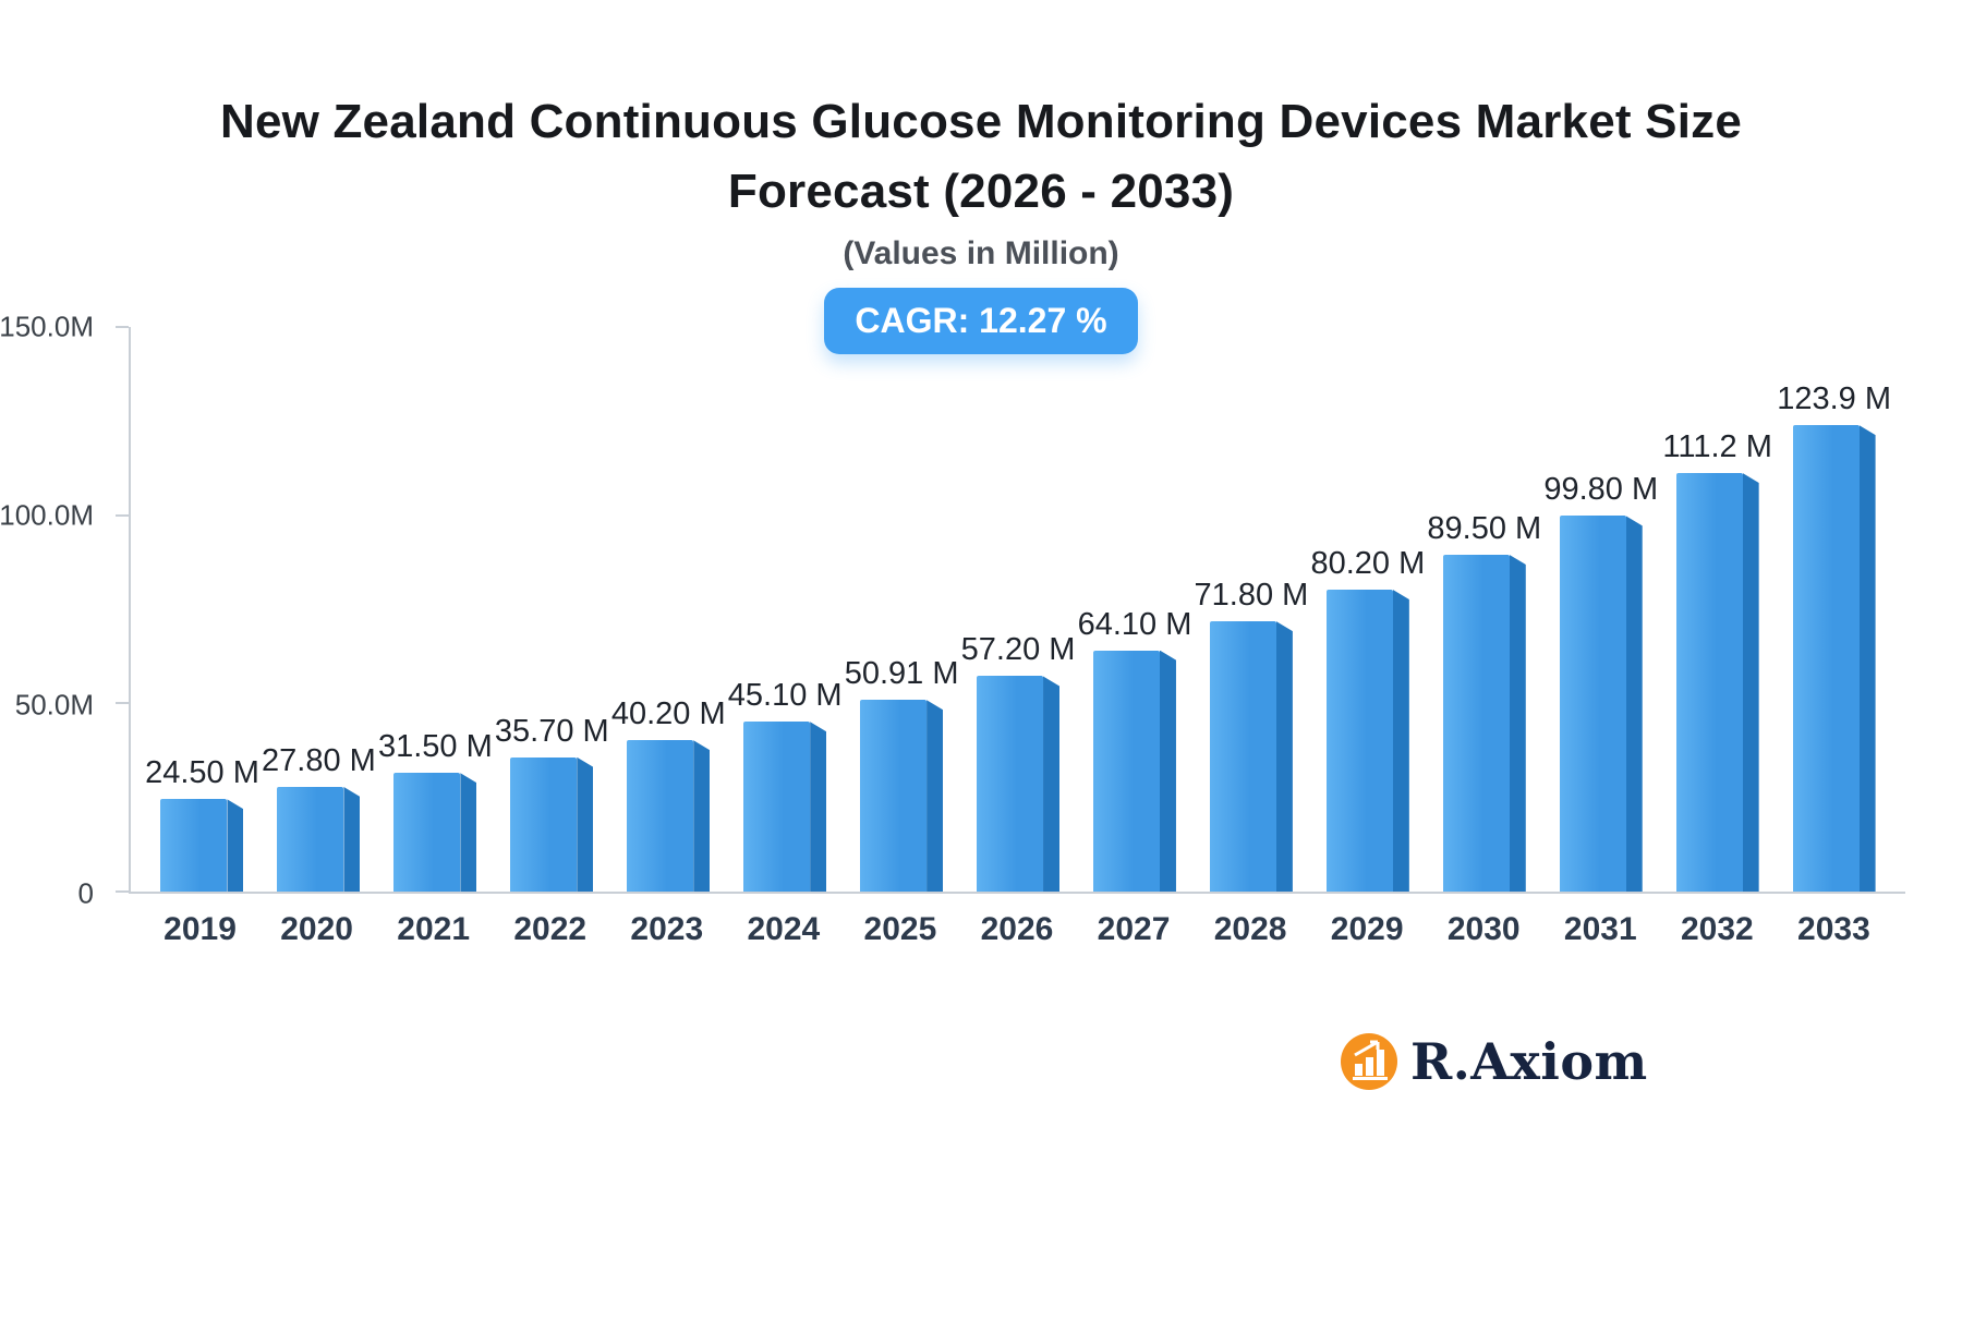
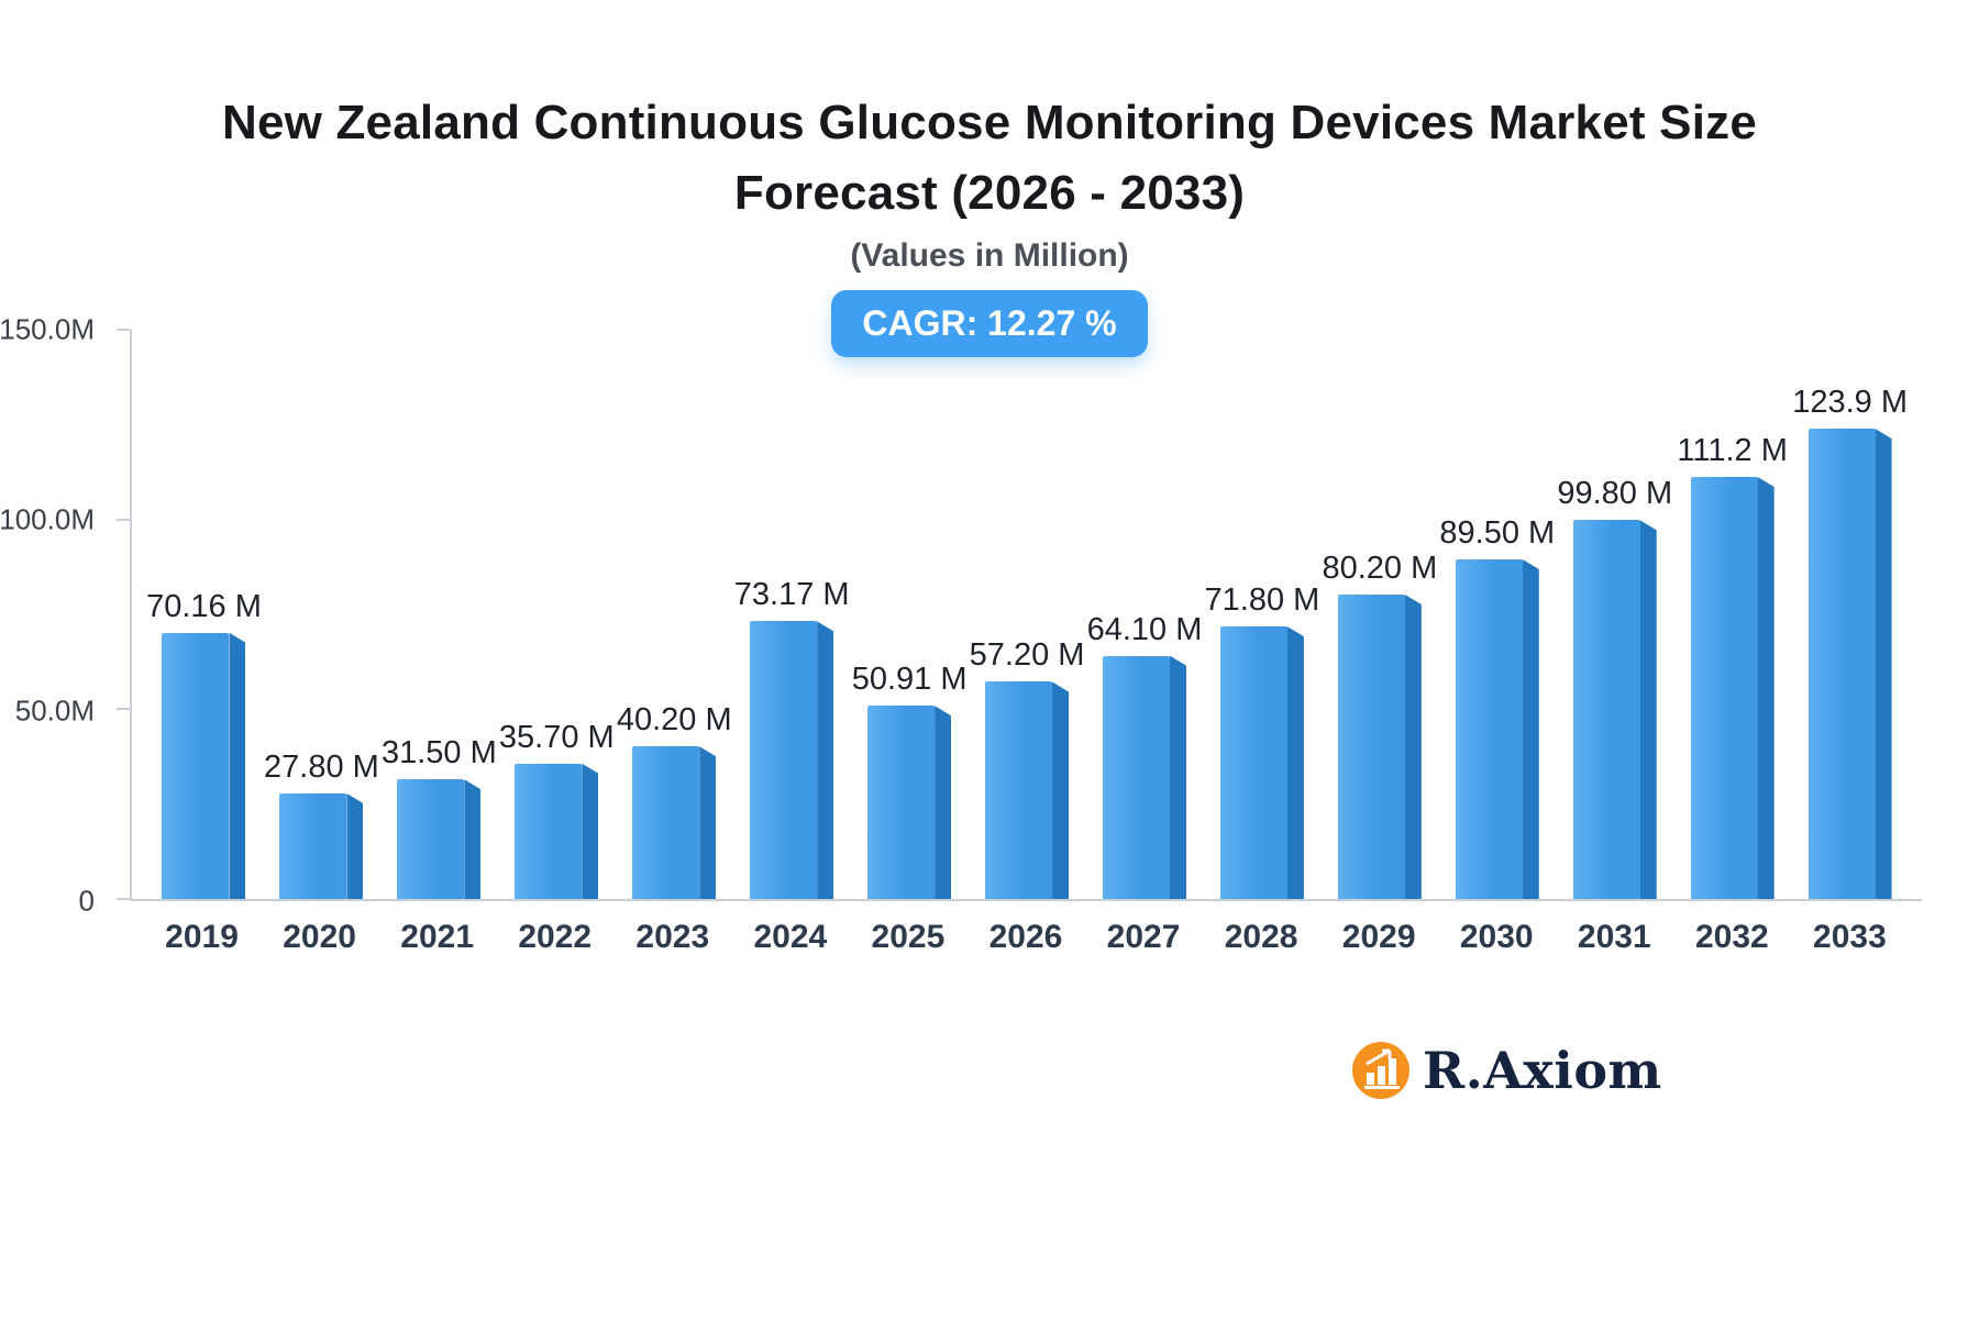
2019: 24.50 -> 70.16
2024: 45.10 -> 73.17
